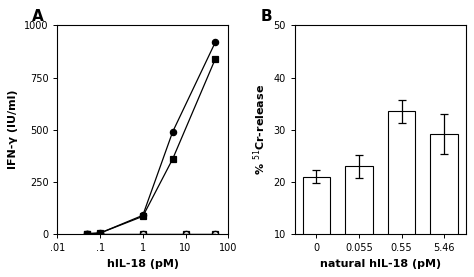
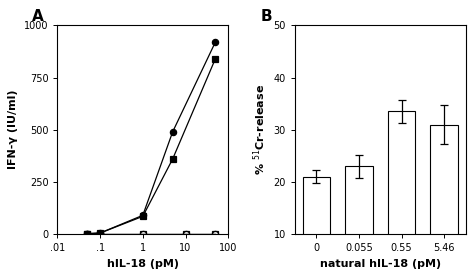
5.46: 29.2 -> 31.0
